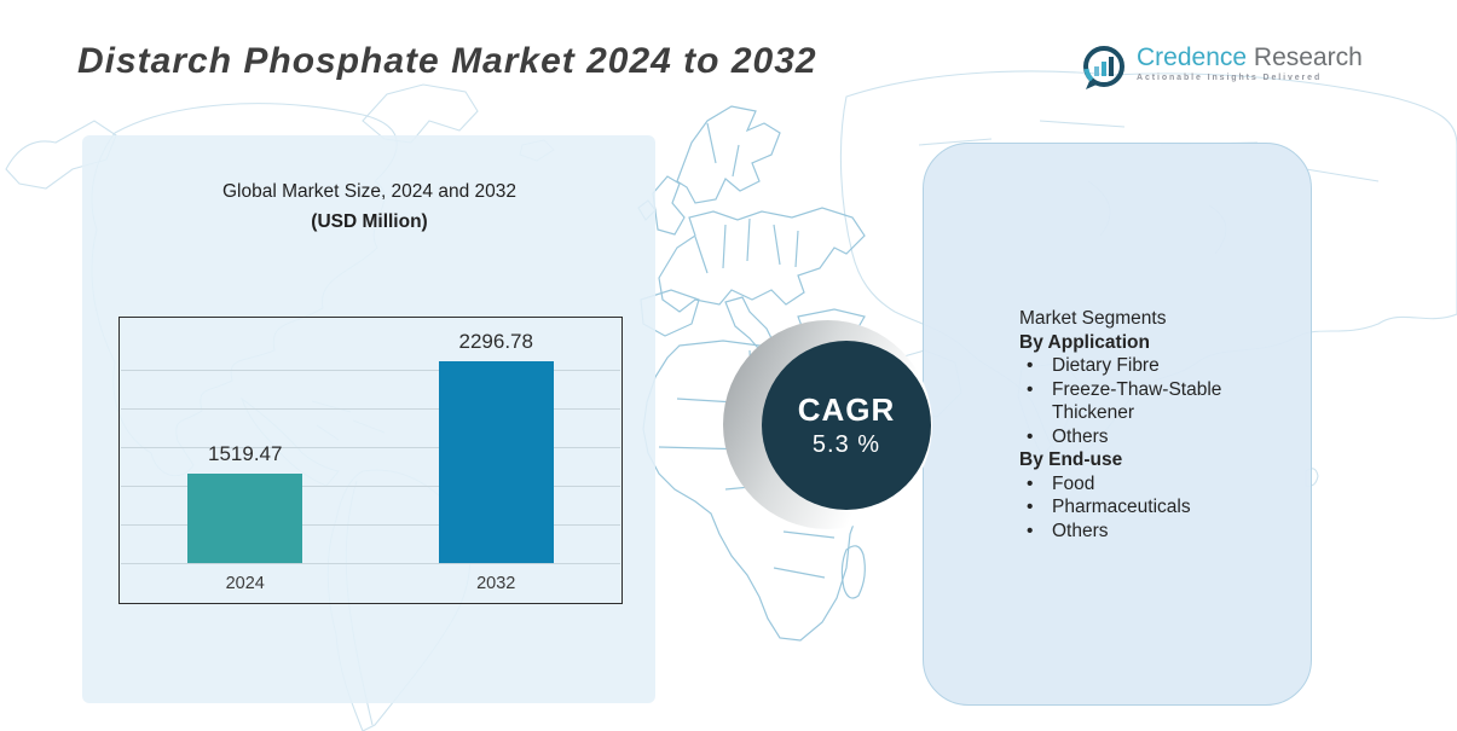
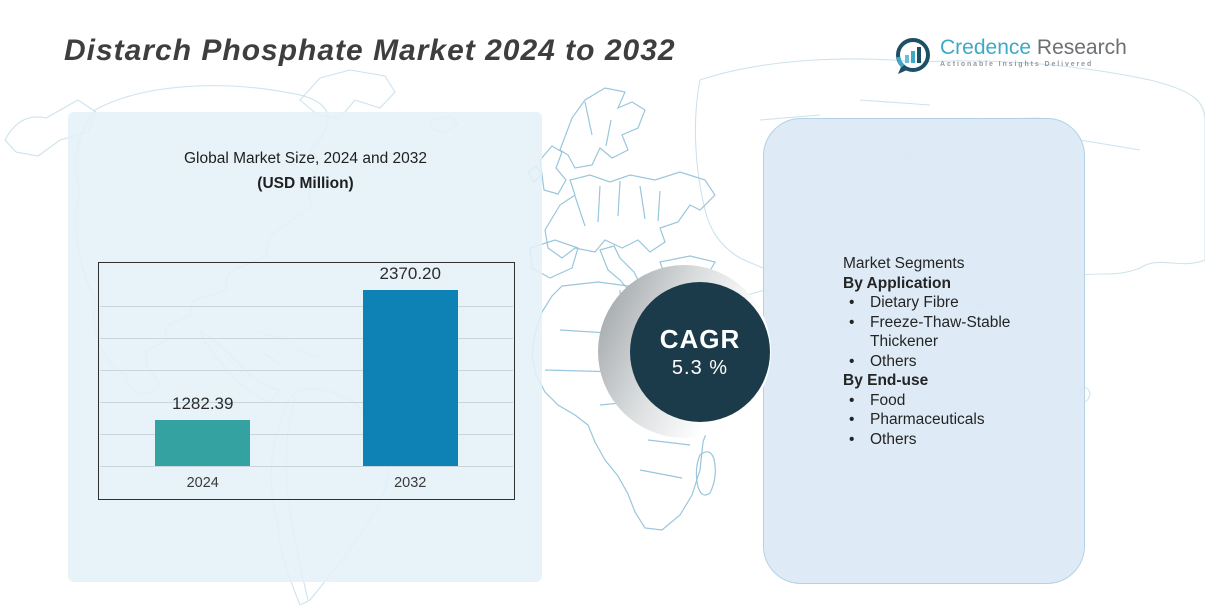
2024: 1519.47 -> 1282.39
2032: 2296.78 -> 2370.20
